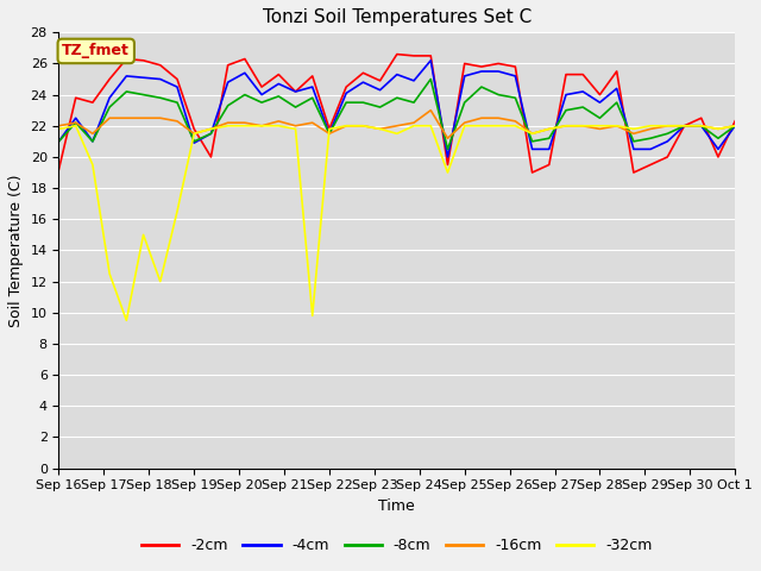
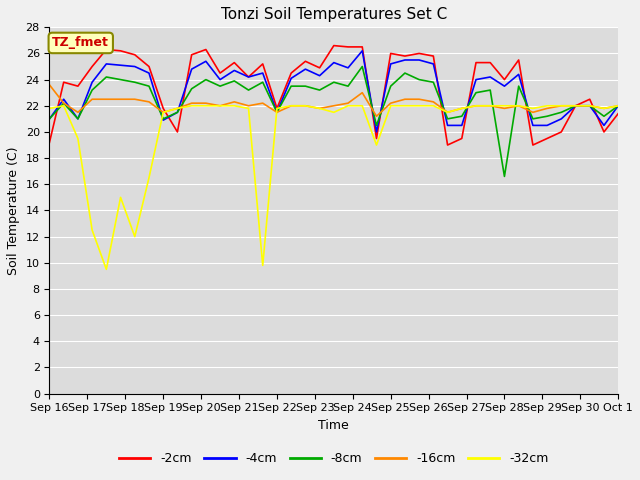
-16cm/Sep 16: 22.0 -> 23.6
-8cm/Sep 28: 22.5 -> 16.6
-2cm/Oct 1: 22.3 -> 21.4
